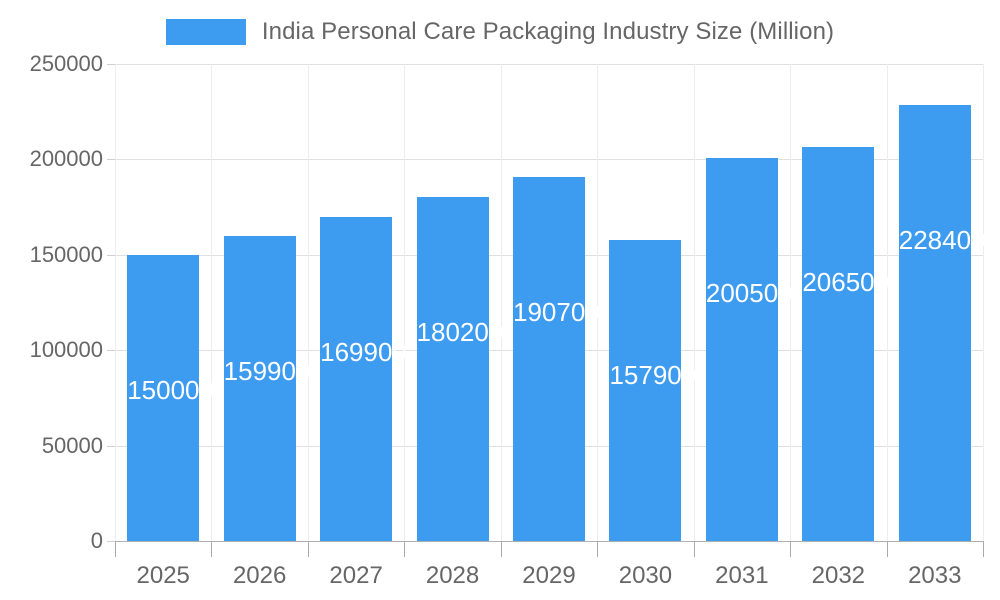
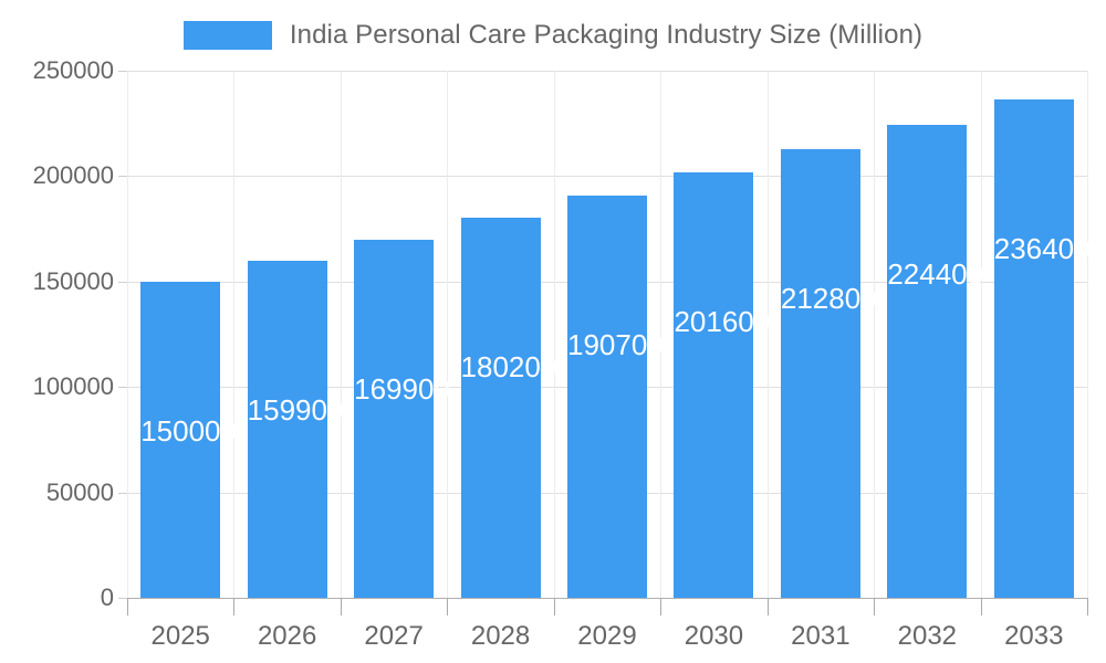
2030: 157900 -> 201600
2031: 200500 -> 212800
2032: 206500 -> 224400
2033: 228400 -> 236400
